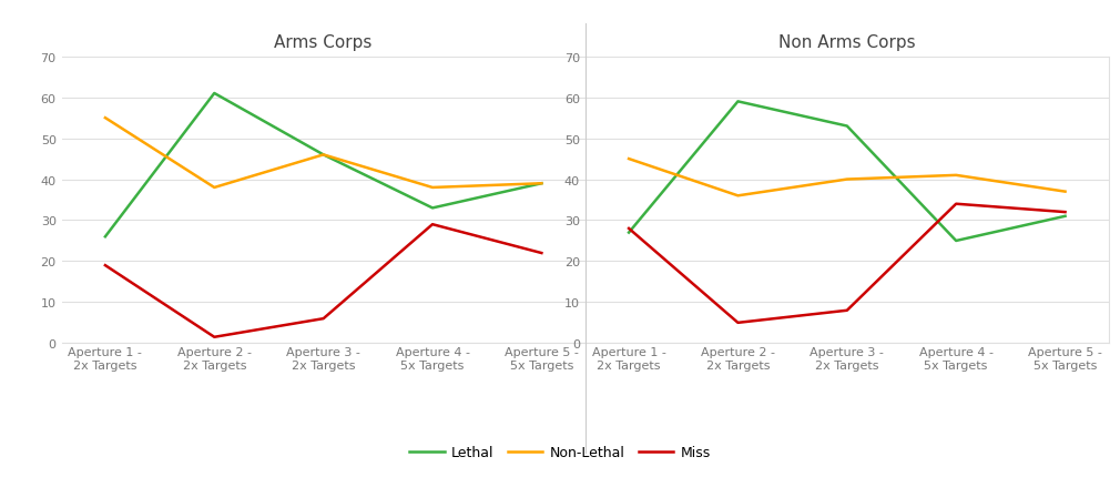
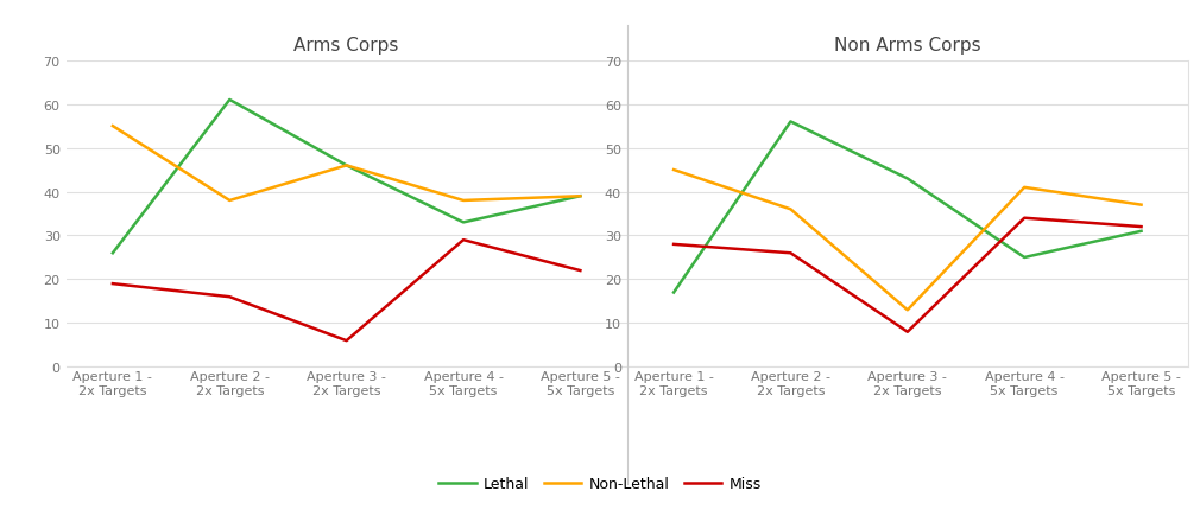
Arms Corps/Miss/Aperture 2 - 2x Targets: 1.5 -> 16.0
Non Arms Corps/Lethal/Aperture 1 - 2x Targets: 27 -> 17
Non Arms Corps/Lethal/Aperture 2 - 2x Targets: 59 -> 56
Non Arms Corps/Miss/Aperture 2 - 2x Targets: 5 -> 26
Non Arms Corps/Lethal/Aperture 3 - 2x Targets: 53 -> 43
Non Arms Corps/Non-Lethal/Aperture 3 - 2x Targets: 40 -> 13
